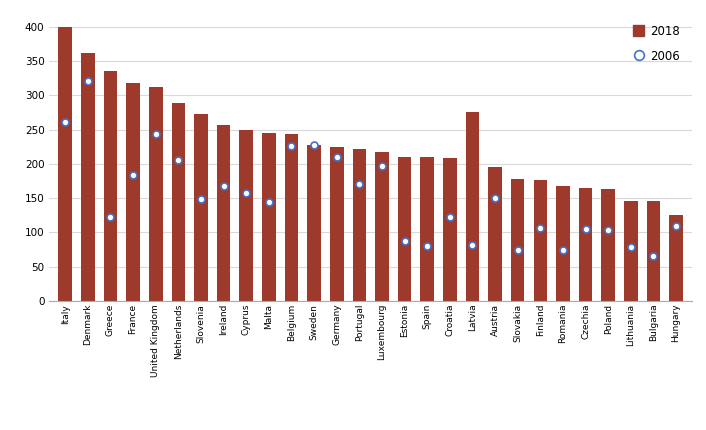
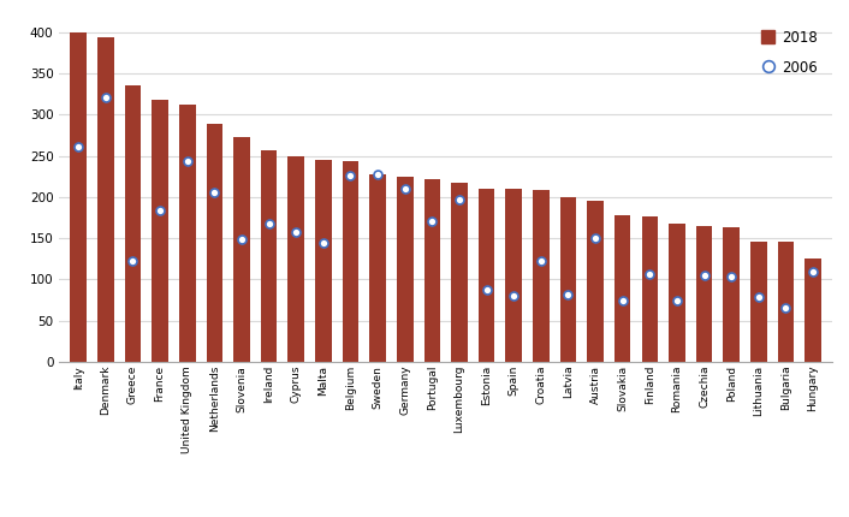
2018/Denmark: 362 -> 393
2018/Latvia: 276 -> 200
